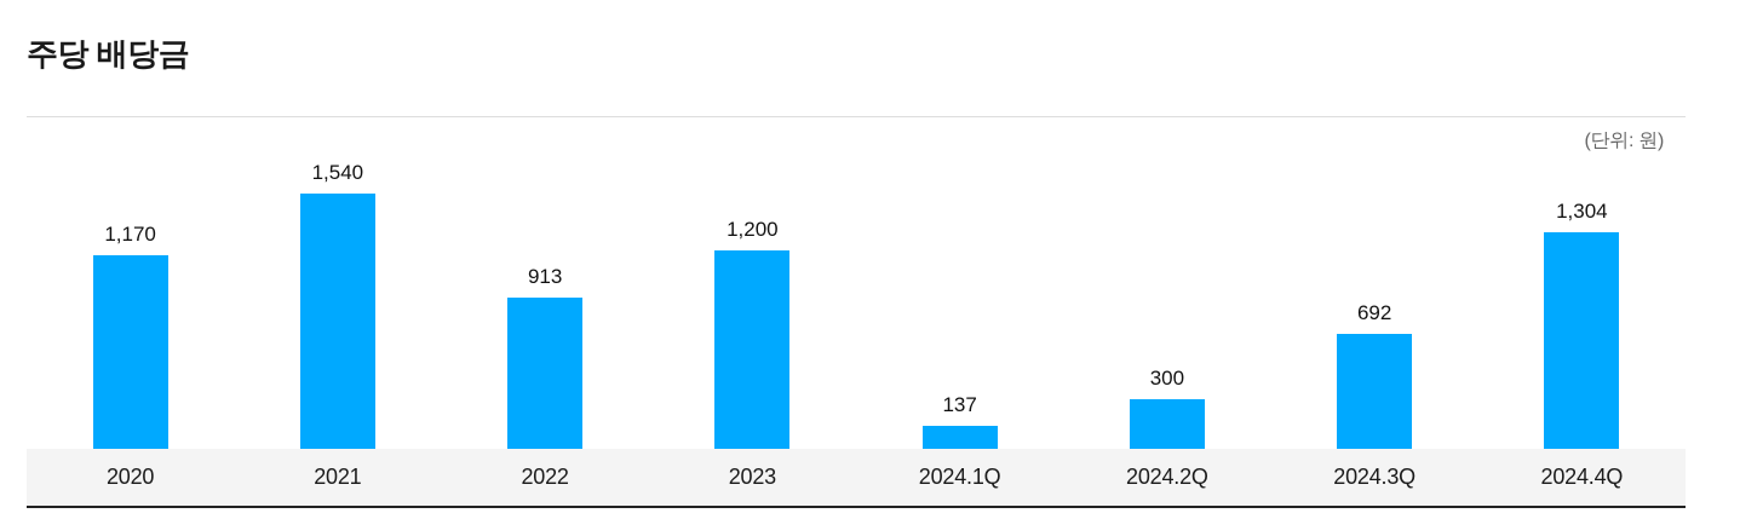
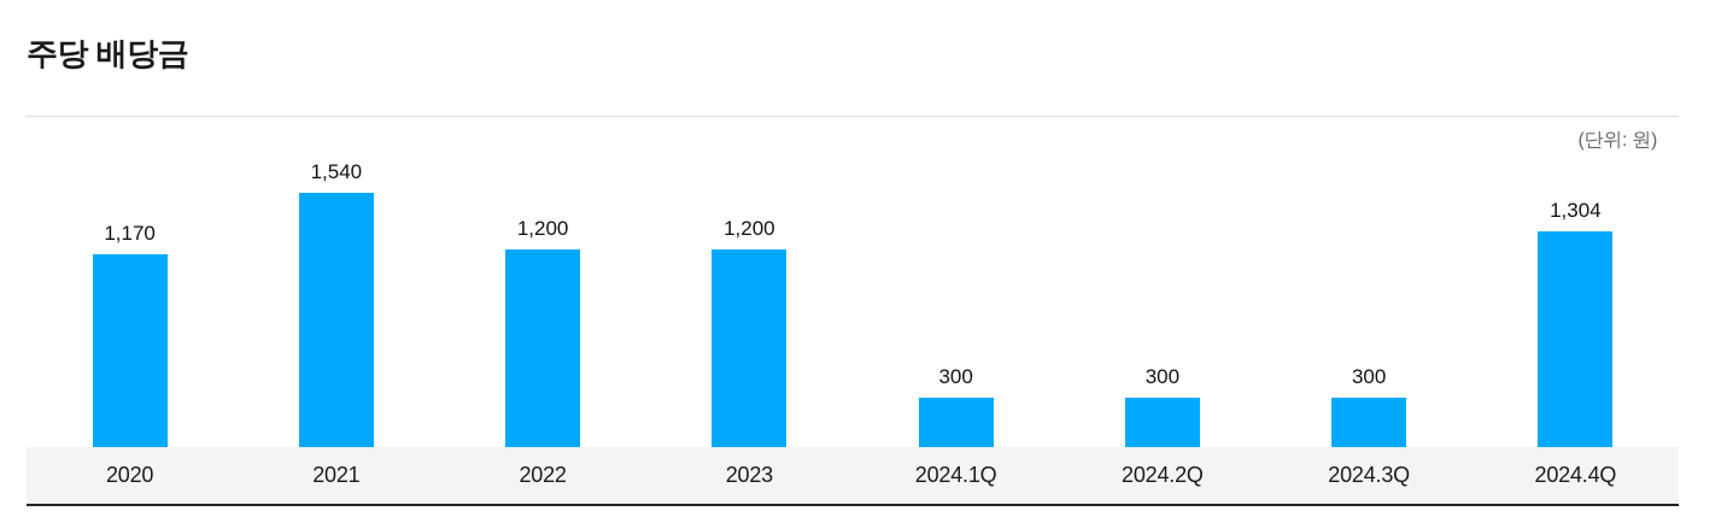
2022: 913 -> 1,200
2024.1Q: 137 -> 300
2024.3Q: 692 -> 300
